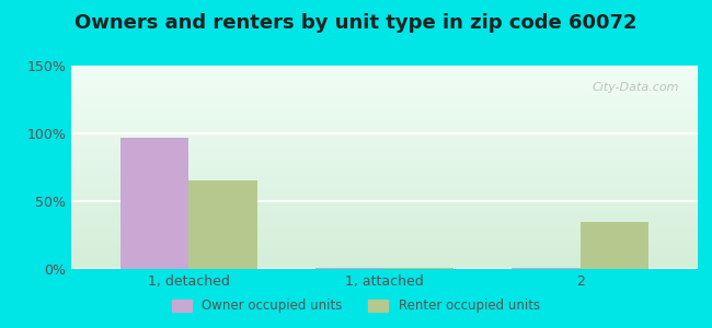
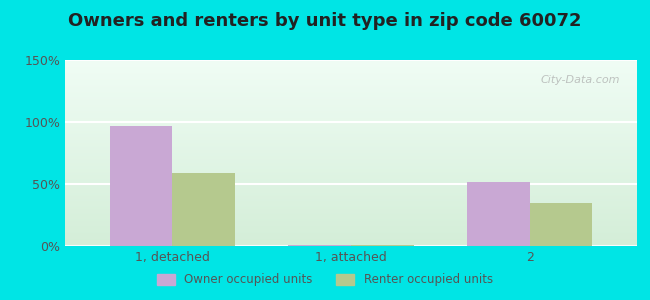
Renter occupied units/1, detached: 65% -> 59%
Owner occupied units/2: 0% -> 52%
